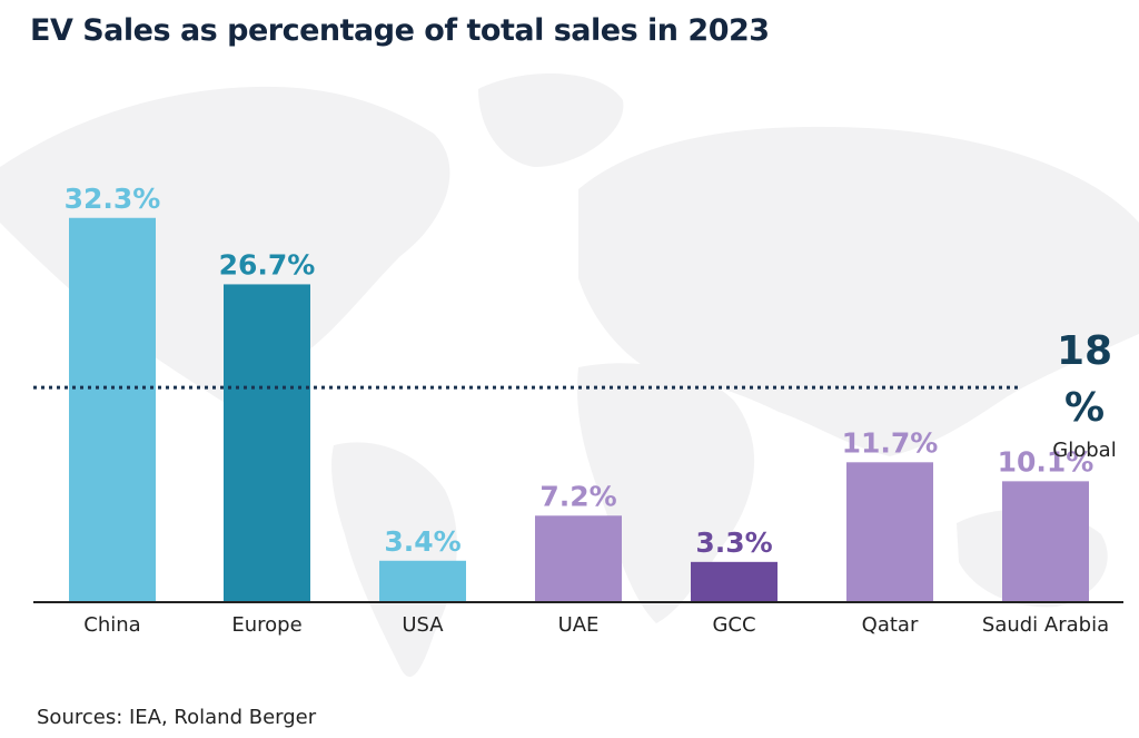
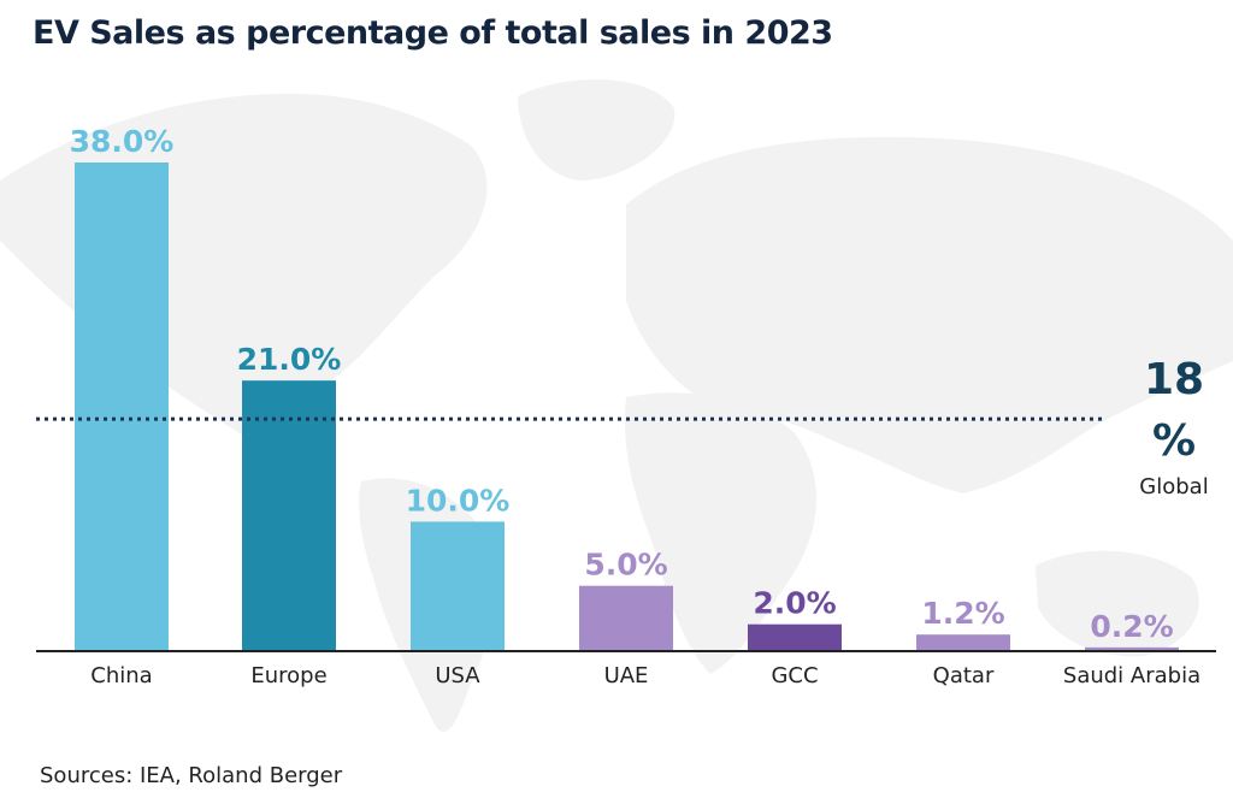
China: 32.3% -> 38.0%
Europe: 26.7% -> 21.0%
USA: 3.4% -> 10.0%
UAE: 7.2% -> 5.0%
GCC: 3.3% -> 2.0%
Qatar: 11.7% -> 1.2%
Saudi Arabia: 10.1% -> 0.2%
